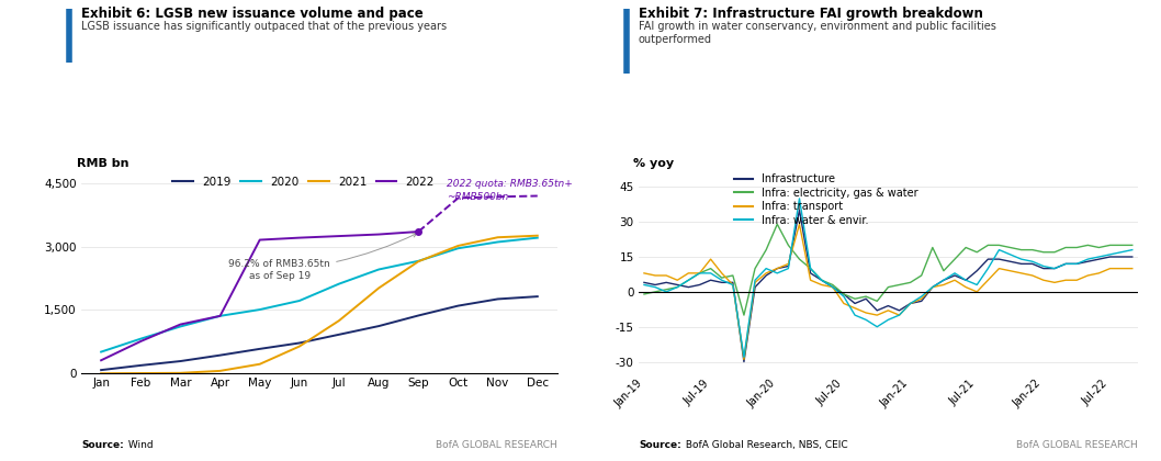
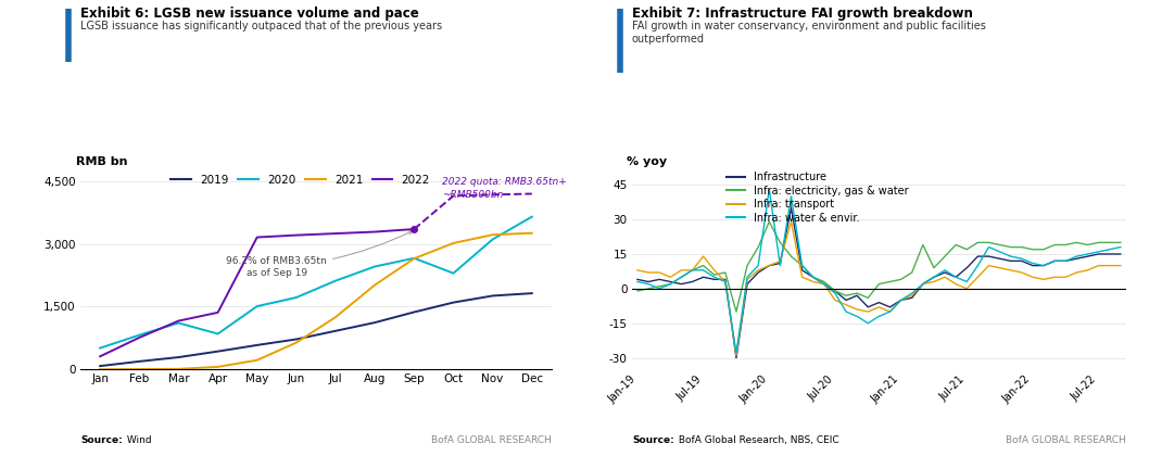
2020/Apr: 1,360 -> 850
2020/Oct: 2,960 -> 2,300
2020/Dec: 3,210 -> 3,650
Infra: water & envir./Jan-20: 8 -> 43
